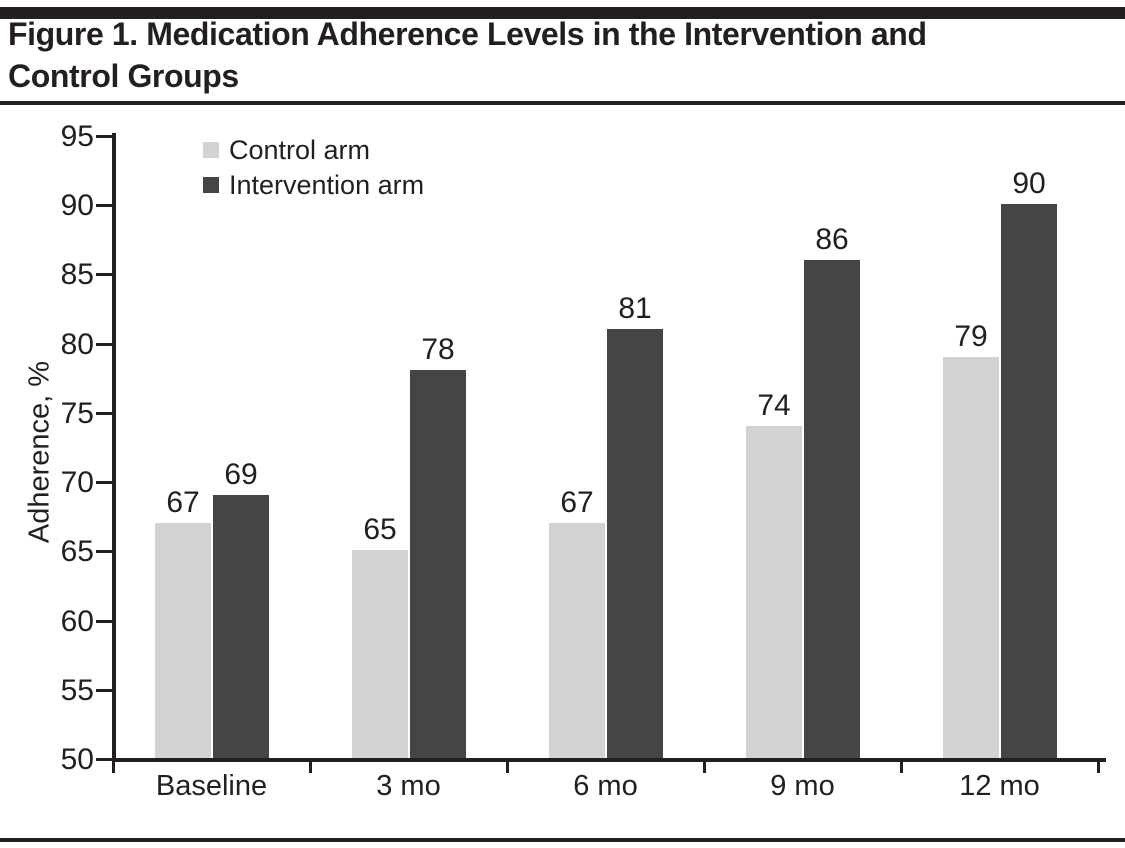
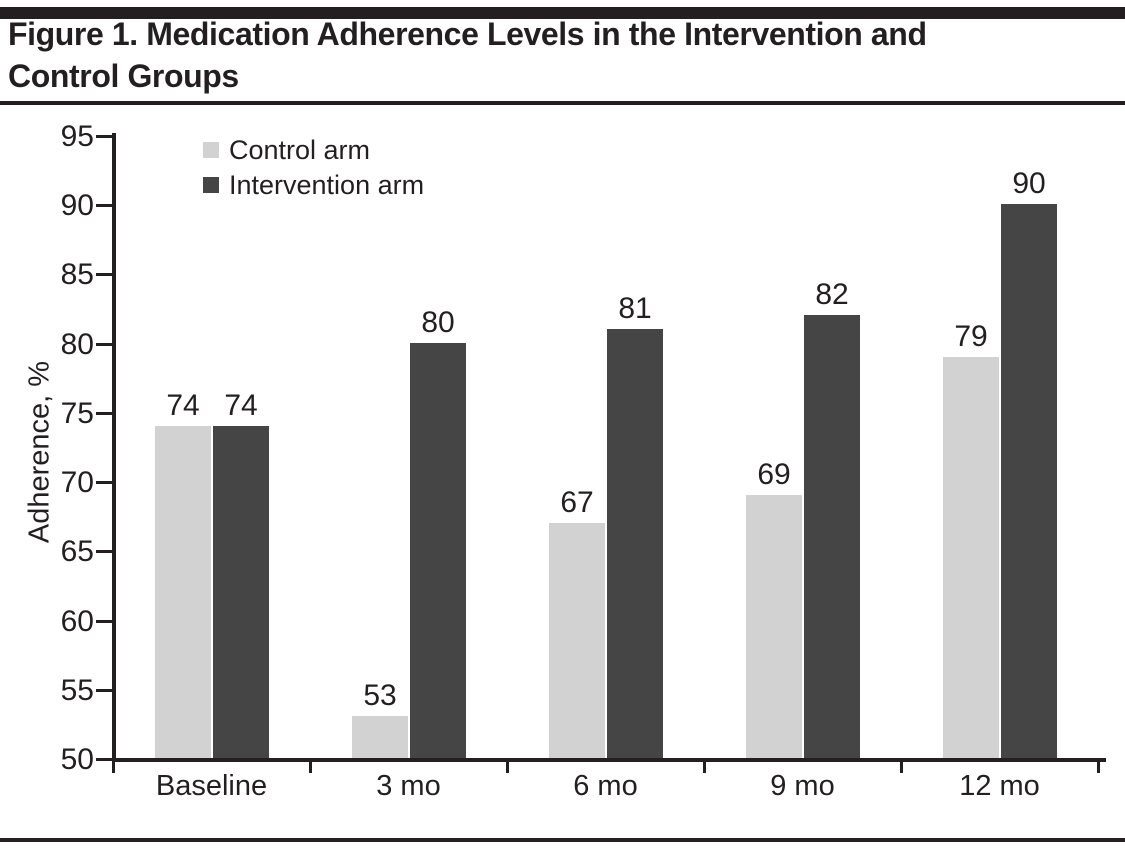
Control arm/Baseline: 67 -> 74
Intervention arm/Baseline: 69 -> 74
Control arm/3 mo: 65 -> 53
Intervention arm/3 mo: 78 -> 80
Control arm/9 mo: 74 -> 69
Intervention arm/9 mo: 86 -> 82
